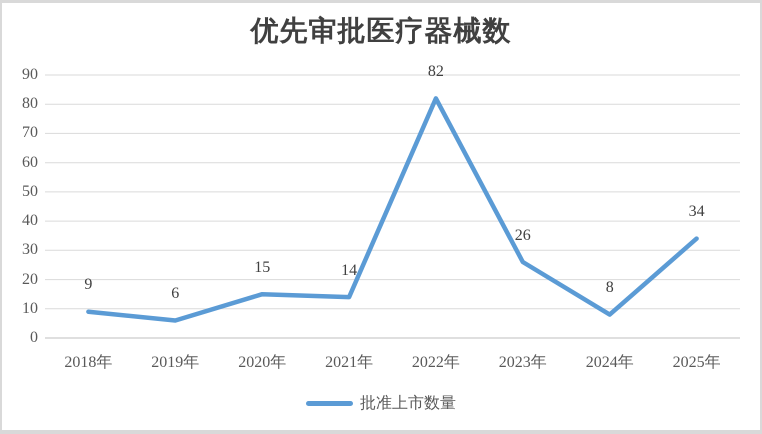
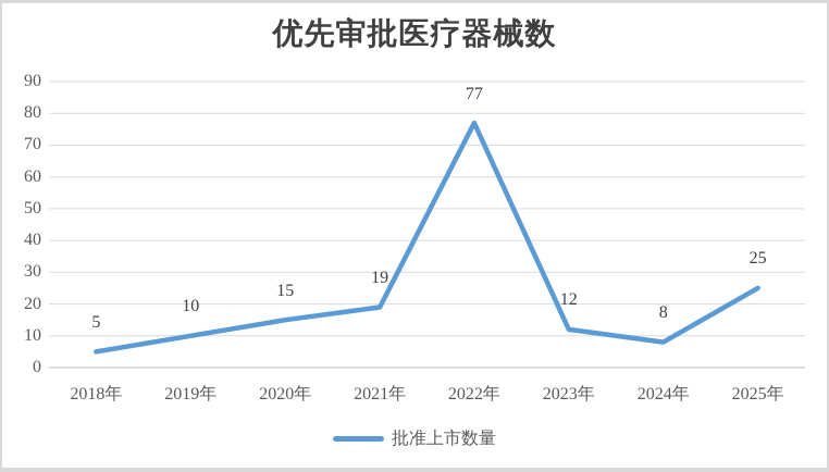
2018年: 9 -> 5
2019年: 6 -> 10
2021年: 14 -> 19
2022年: 82 -> 77
2023年: 26 -> 12
2025年: 34 -> 25
